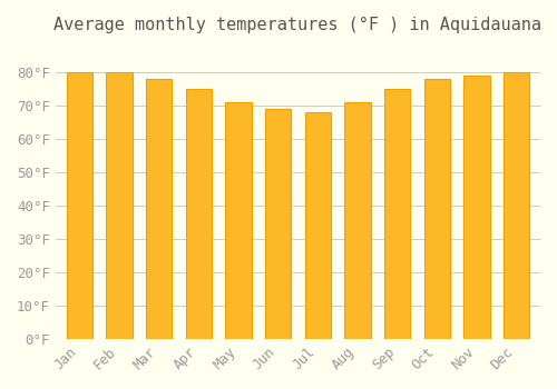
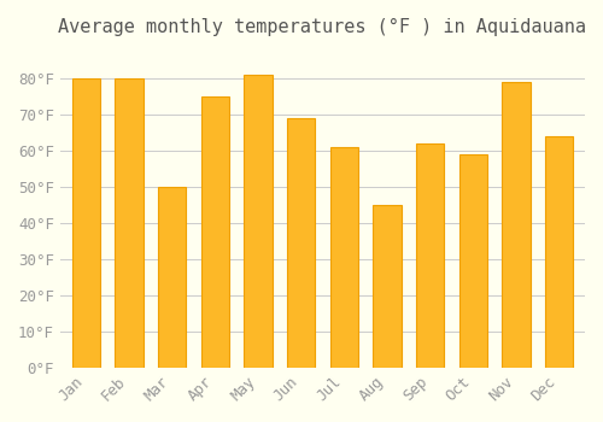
Mar: 78°F -> 50°F
May: 71°F -> 81°F
Jul: 68°F -> 61°F
Aug: 71°F -> 45°F
Sep: 75°F -> 62°F
Oct: 78°F -> 59°F
Dec: 80°F -> 64°F
